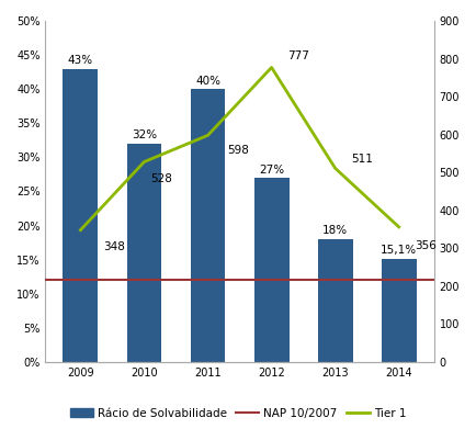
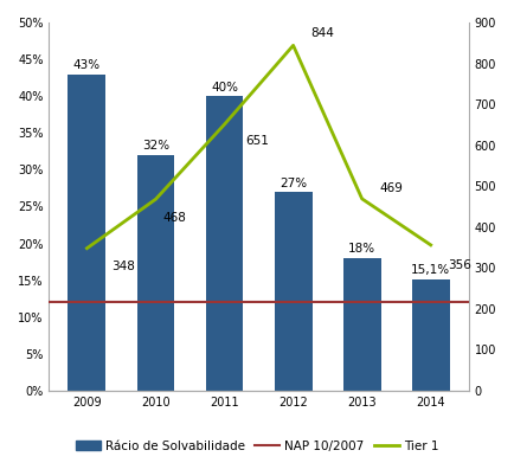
Tier 1/2010: 528 -> 468
Tier 1/2011: 598 -> 651
Tier 1/2012: 777 -> 844
Tier 1/2013: 511 -> 469
